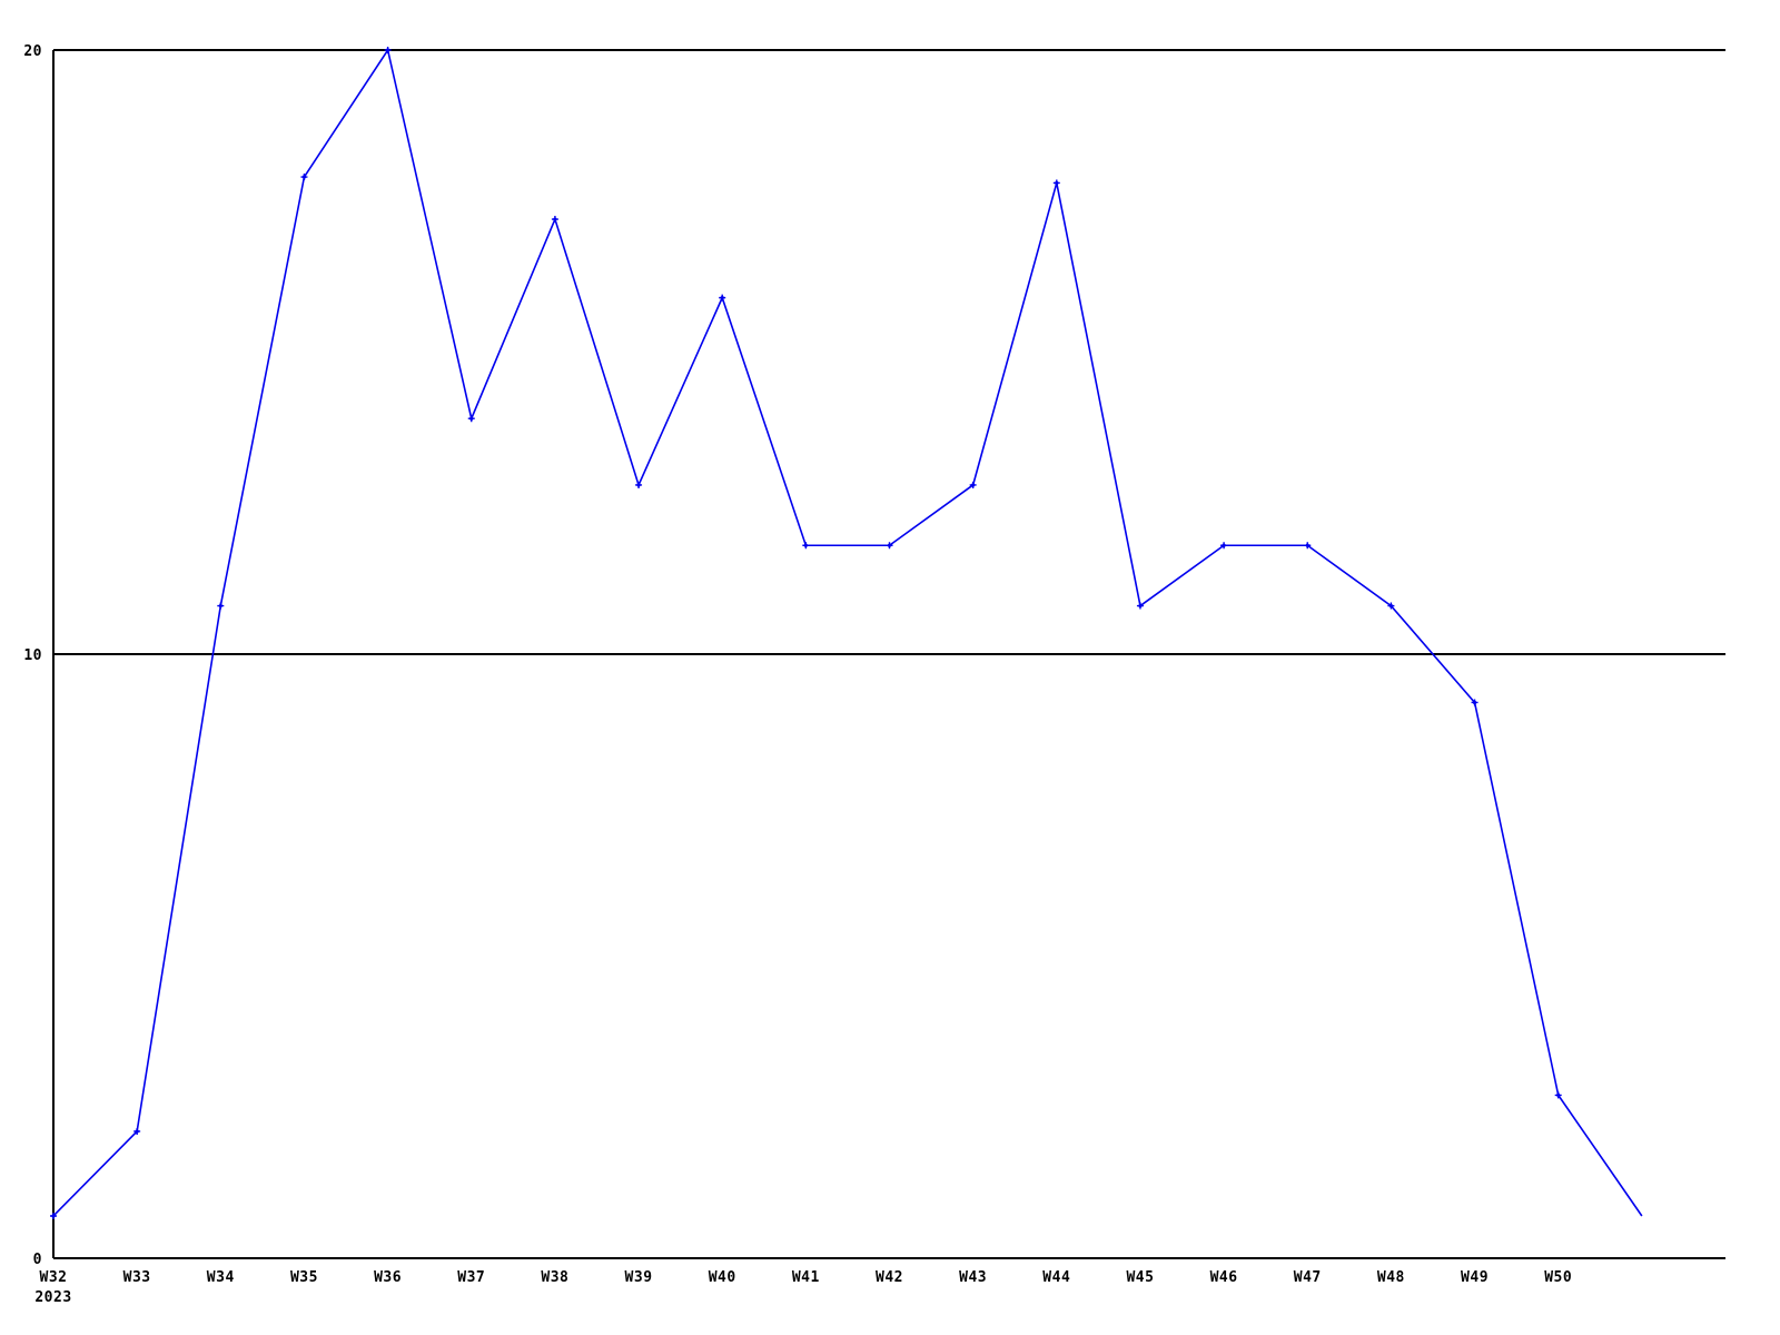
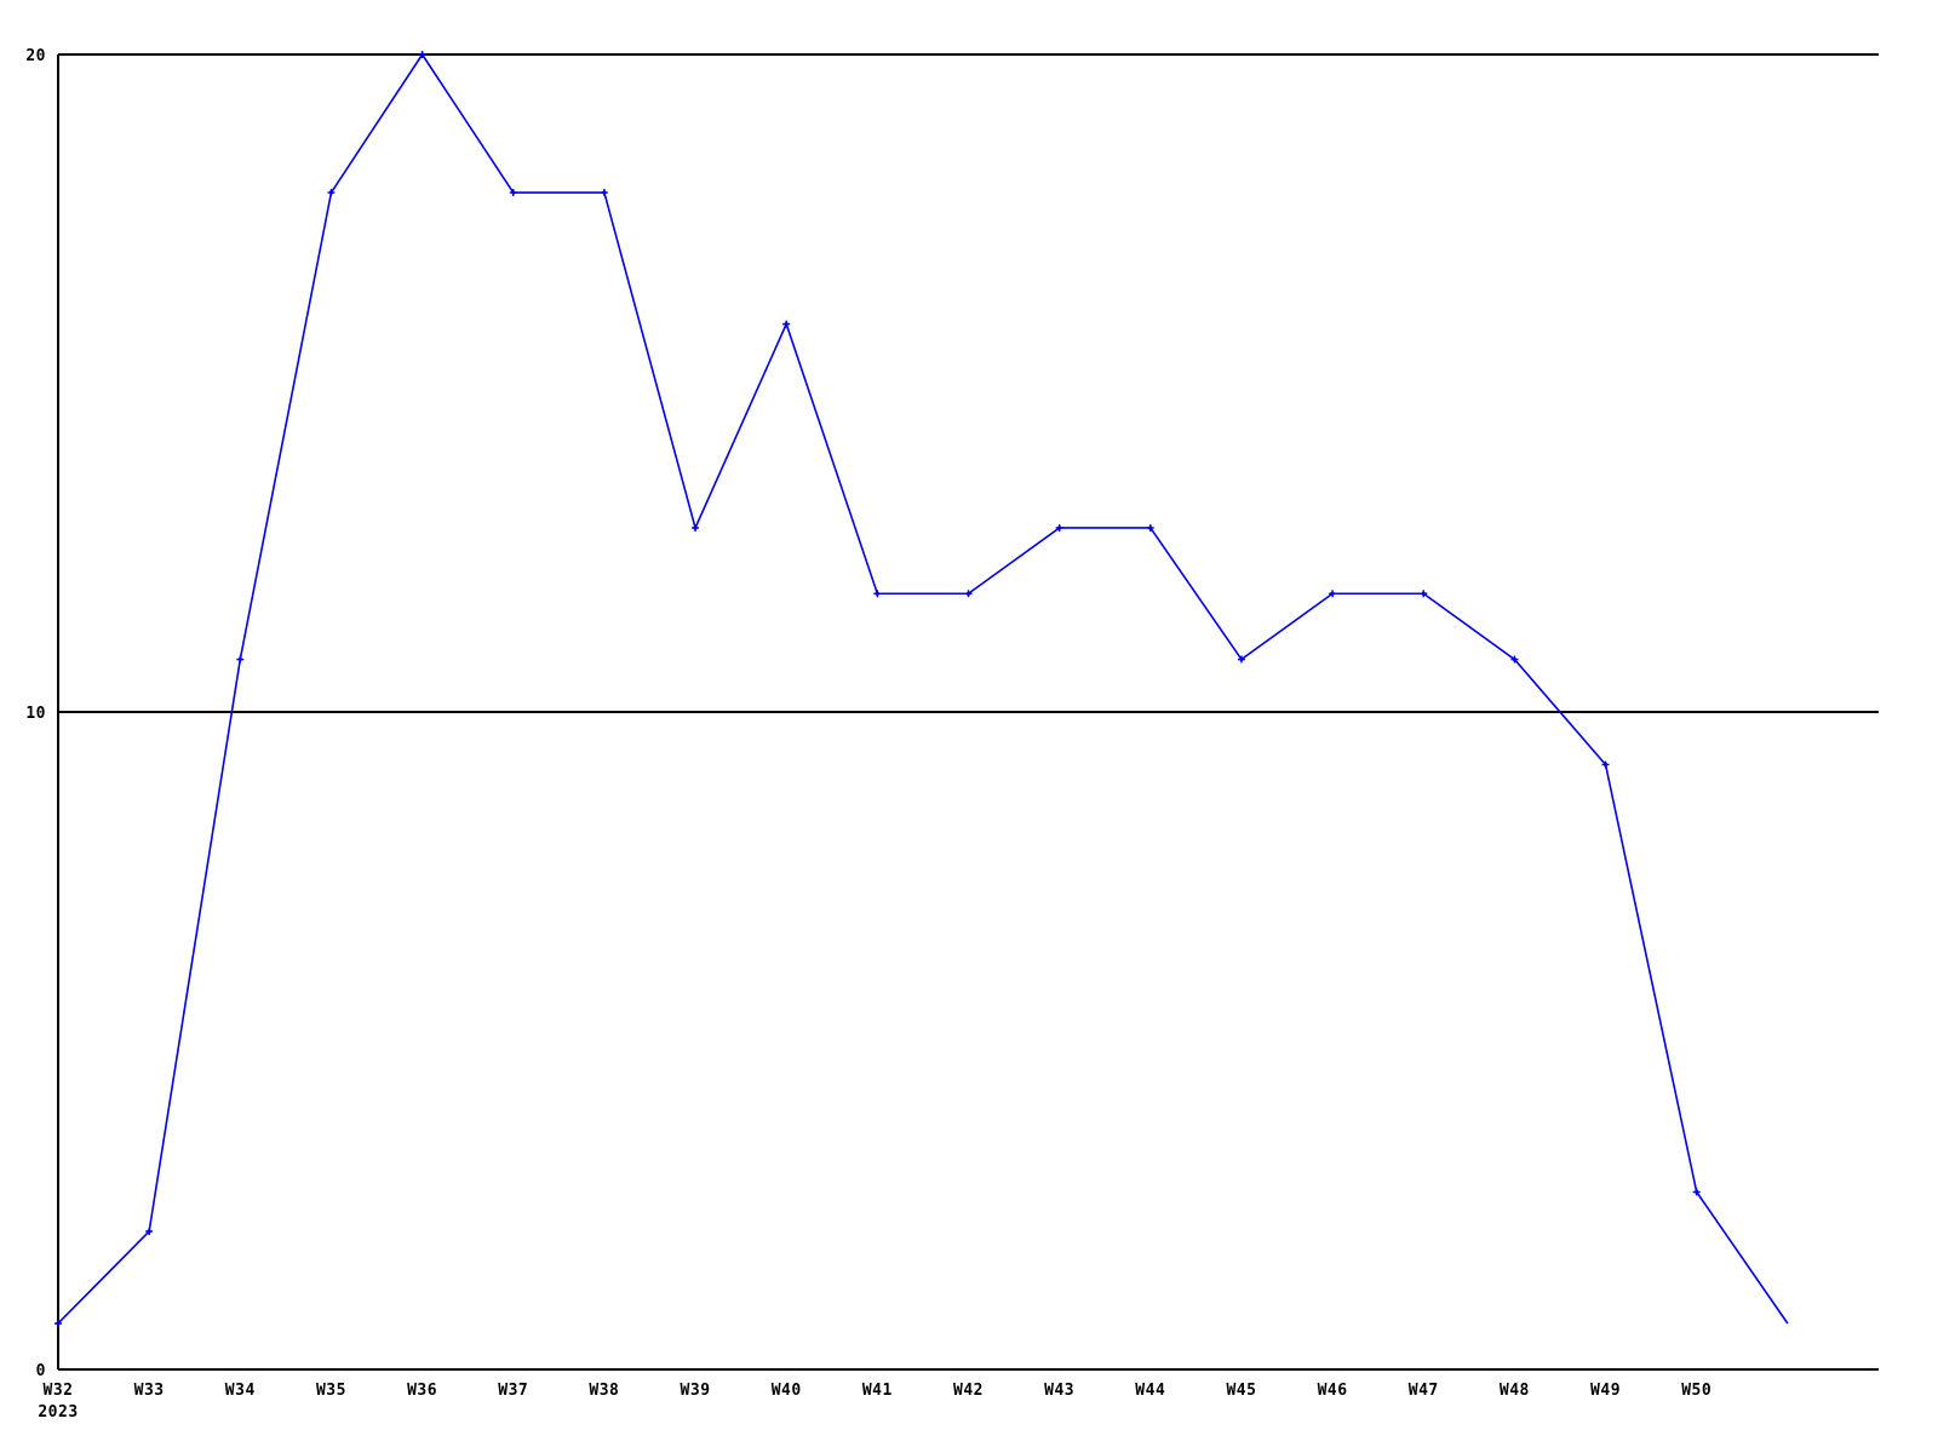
W37: 13.9 -> 17.9
W38: 17.2 -> 17.9
W44: 17.8 -> 12.8
